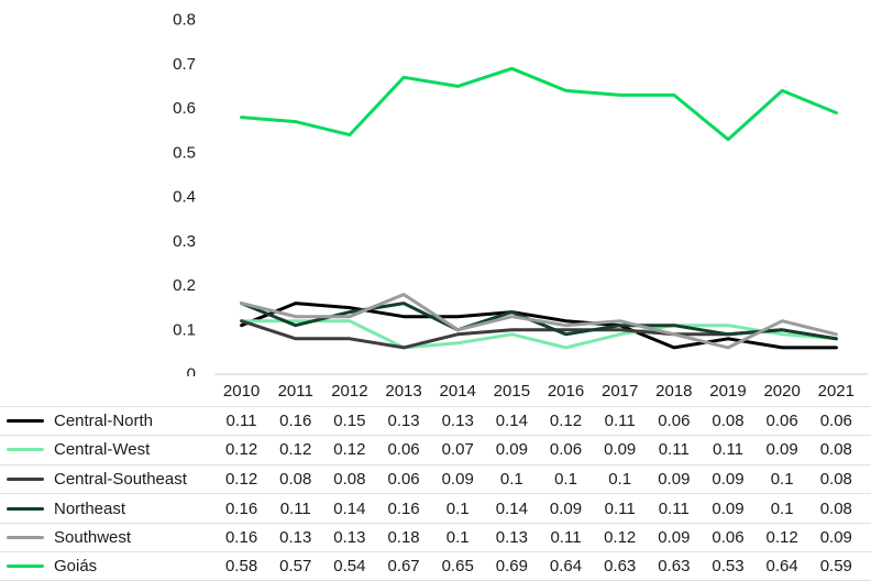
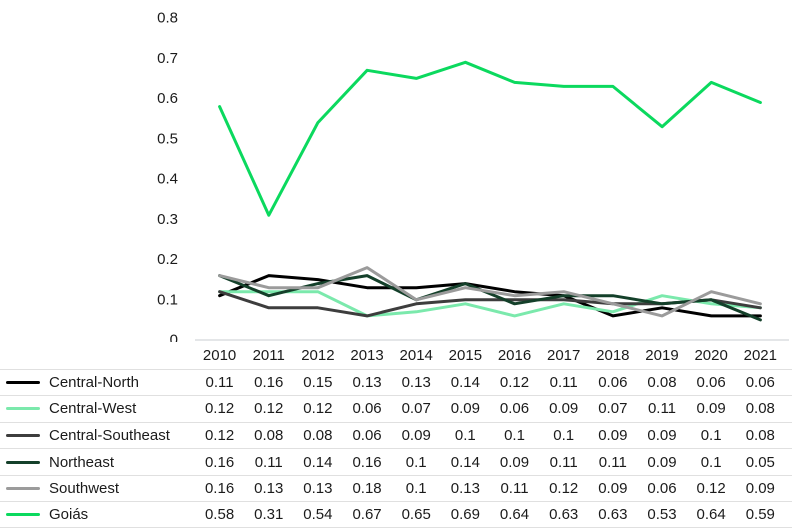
Goiás/2011: 0.57 -> 0.31
Central-West/2018: 0.11 -> 0.07
Northeast/2021: 0.08 -> 0.05
